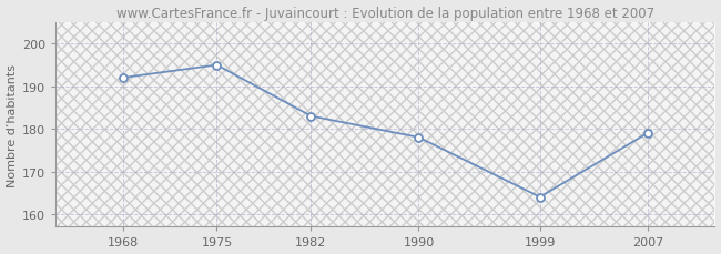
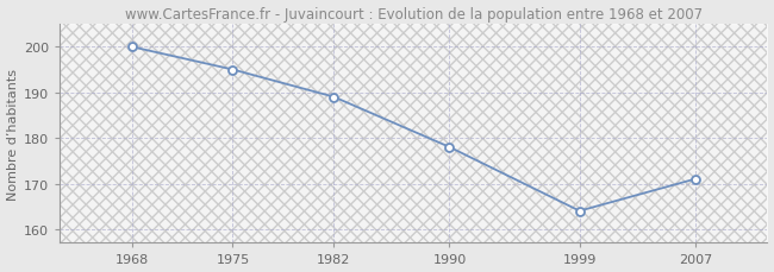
1968: 192 -> 200
1982: 183 -> 189
2007: 179 -> 171
